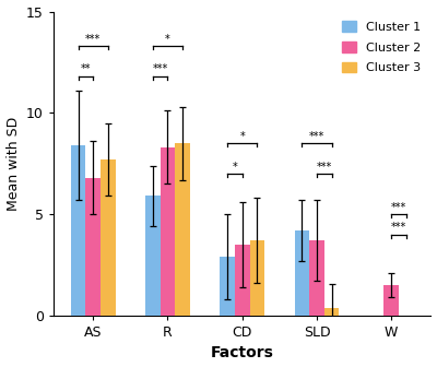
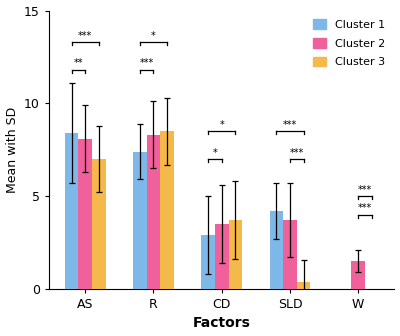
Cluster 2/AS: 6.8 -> 8.1
Cluster 3/AS: 7.7 -> 7.0
Cluster 1/R: 5.9 -> 7.4
